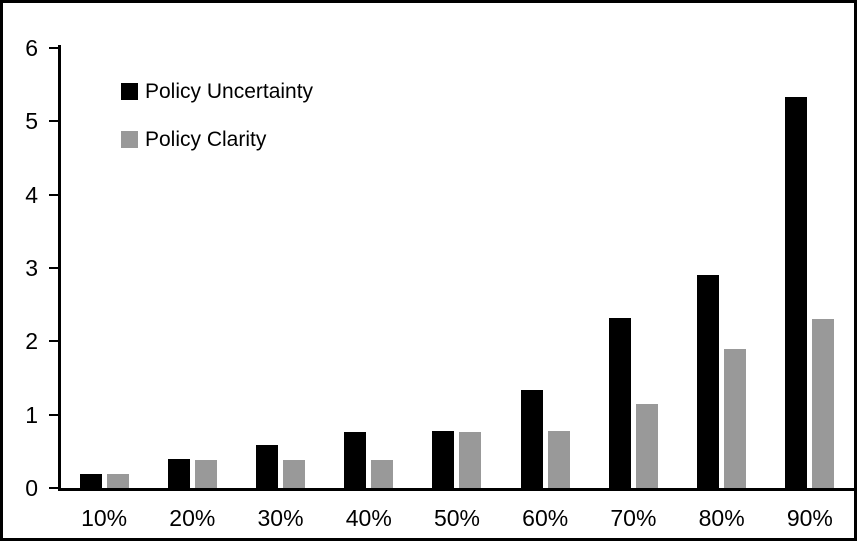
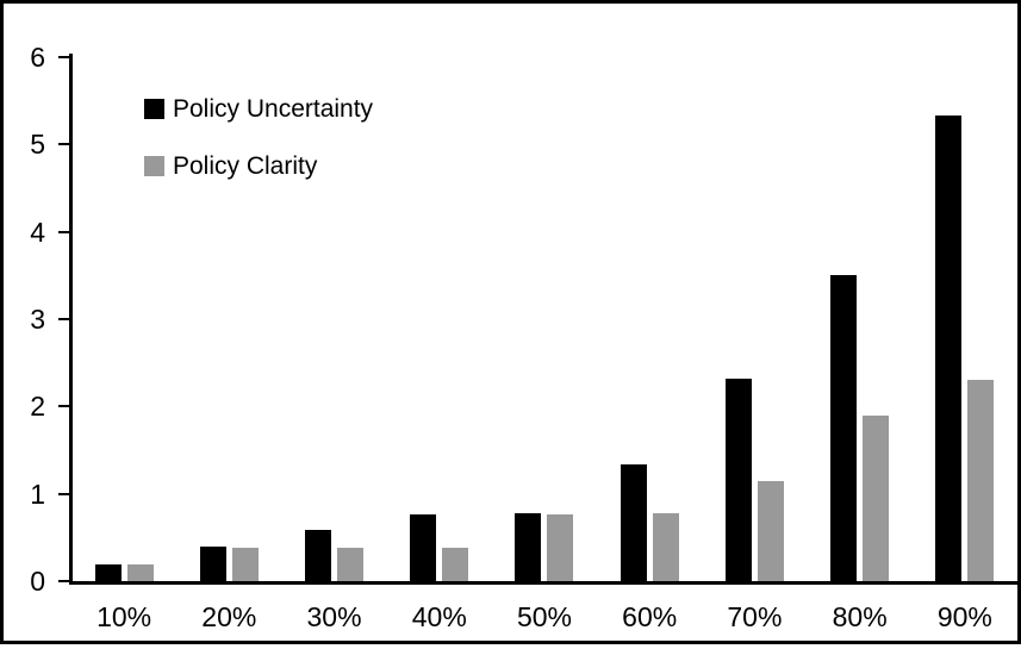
Policy Uncertainty/80%: 2.9 -> 3.5
